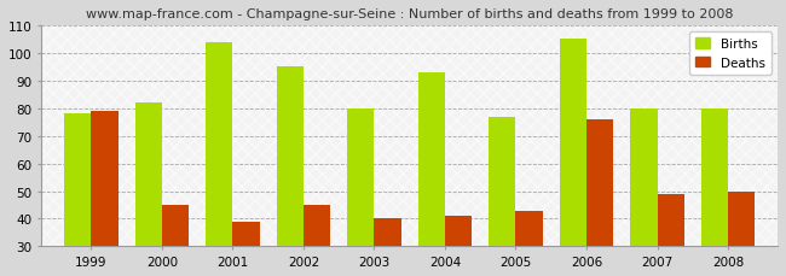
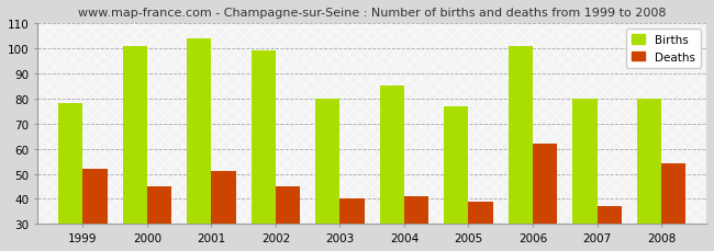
Deaths/1999: 79 -> 52
Births/2000: 82 -> 101
Deaths/2001: 39 -> 51
Births/2002: 95 -> 99
Births/2004: 93 -> 85
Deaths/2005: 43 -> 39
Births/2006: 105 -> 101
Deaths/2006: 76 -> 62
Deaths/2007: 49 -> 37
Deaths/2008: 50 -> 54
